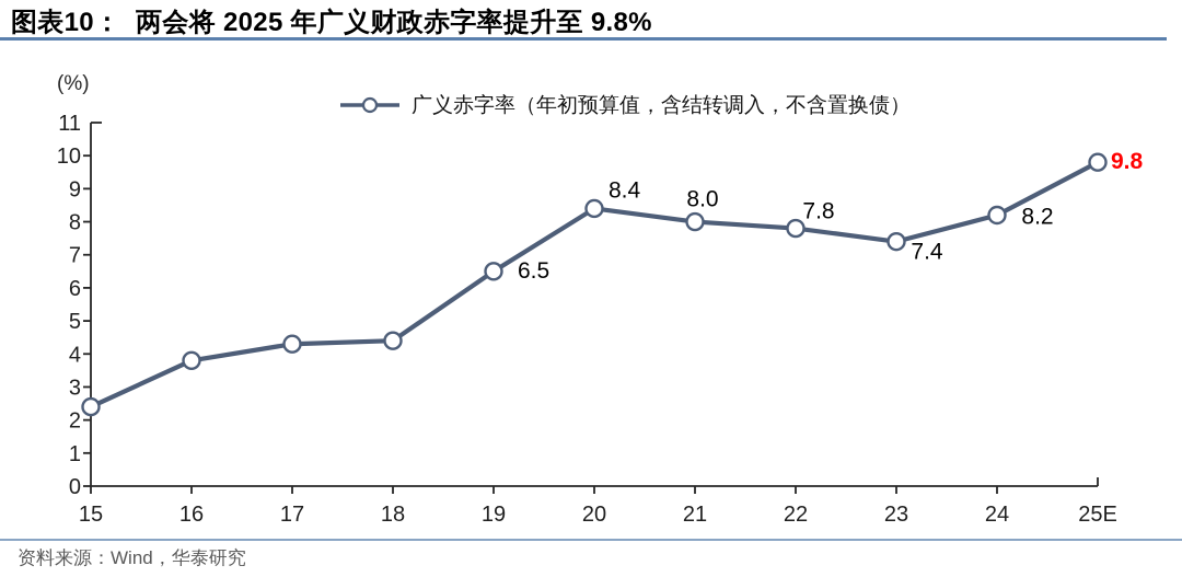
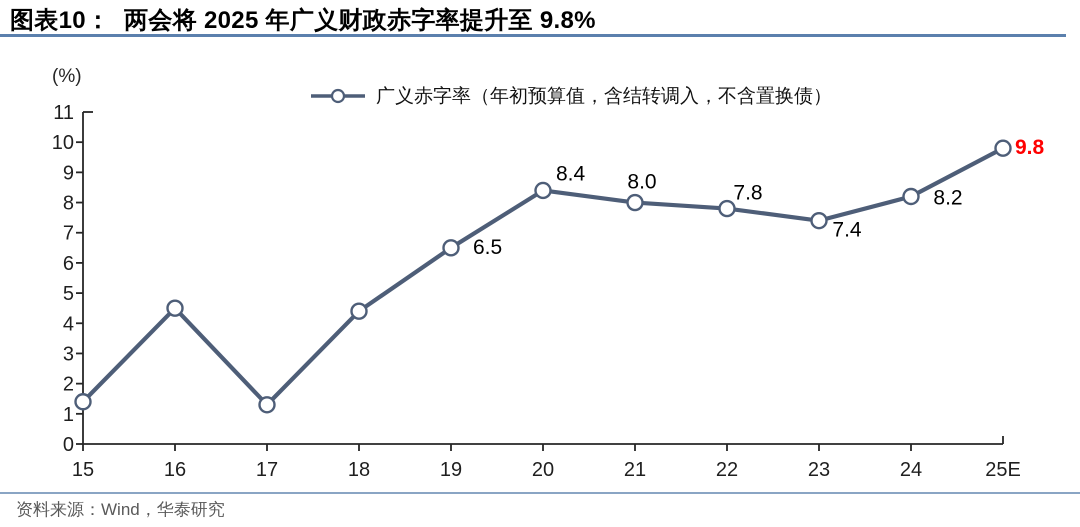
15: 2.4 -> 1.4
16: 3.8 -> 4.5
17: 4.3 -> 1.3
